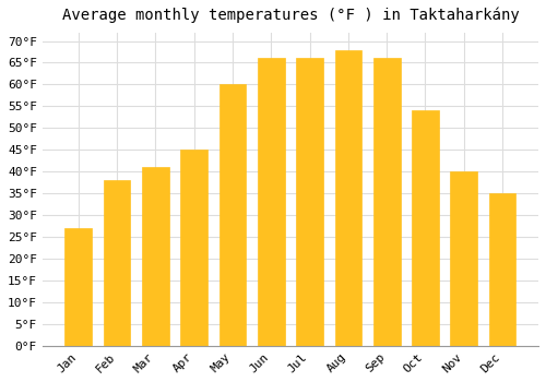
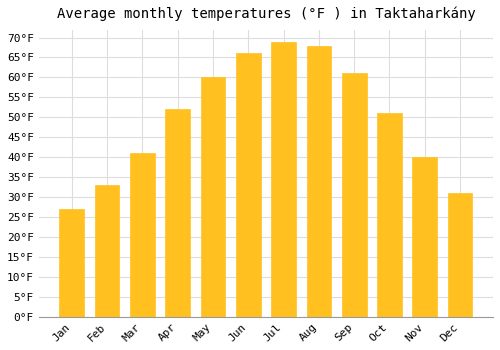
Feb: 38°F -> 33°F
Apr: 45°F -> 52°F
Jul: 66°F -> 69°F
Sep: 66°F -> 61°F
Oct: 54°F -> 51°F
Dec: 35°F -> 31°F
